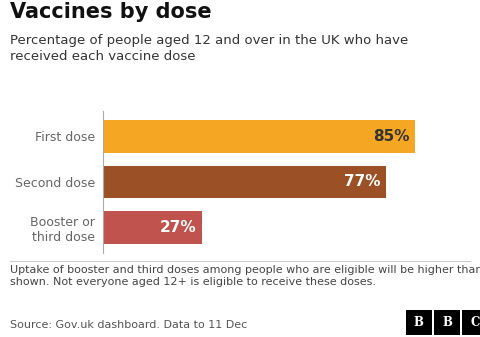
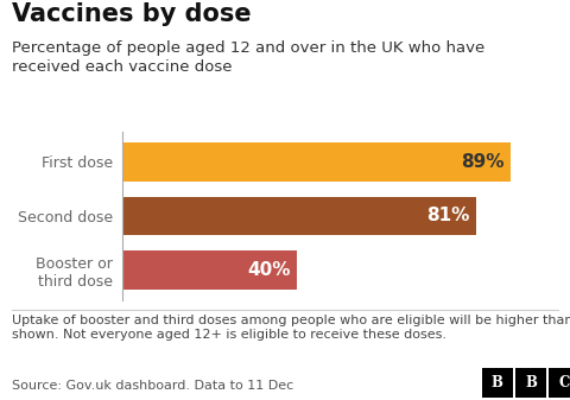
First dose: 85% -> 89%
Second dose: 77% -> 81%
Booster or third dose: 27% -> 40%
